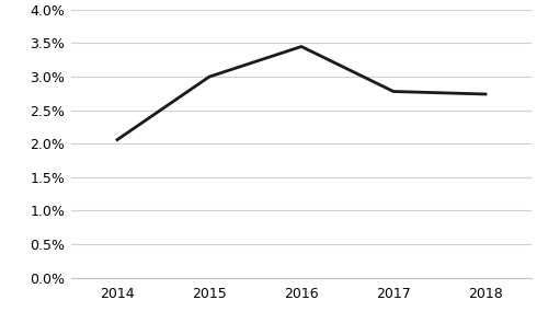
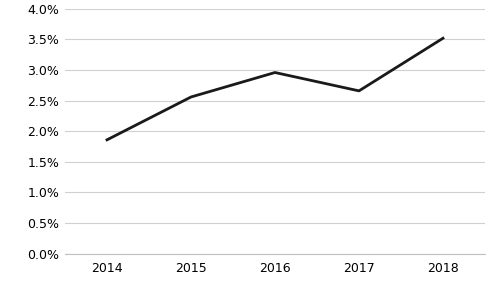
2014: 2.06% -> 1.86%
2015: 3.00% -> 2.56%
2016: 3.45% -> 2.96%
2017: 2.78% -> 2.66%
2018: 2.74% -> 3.52%
